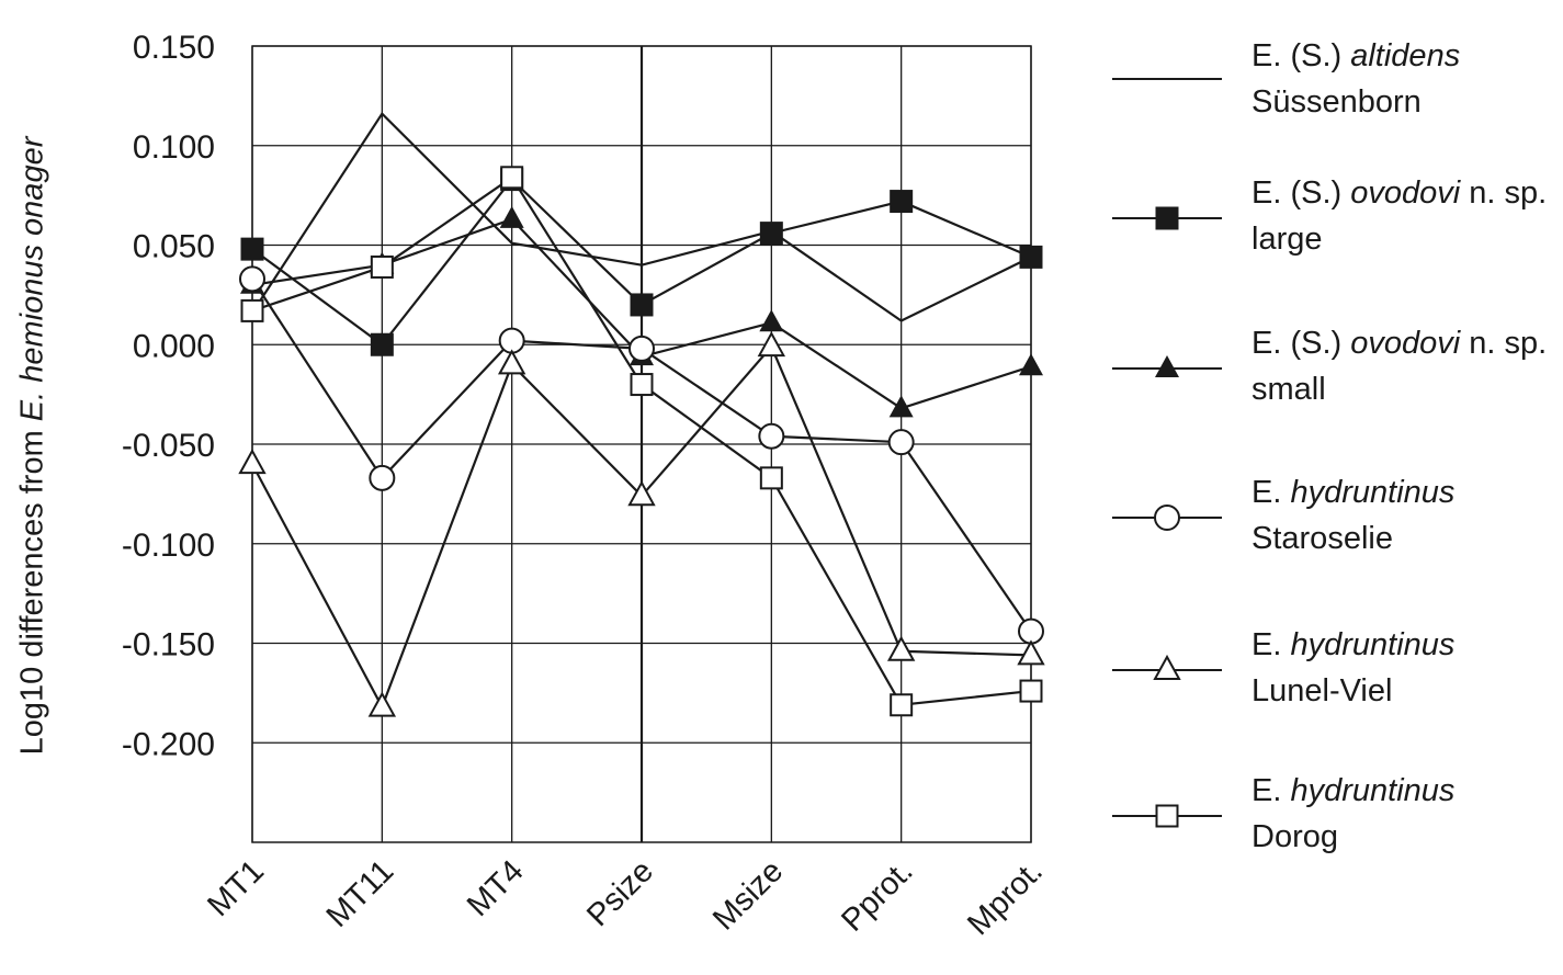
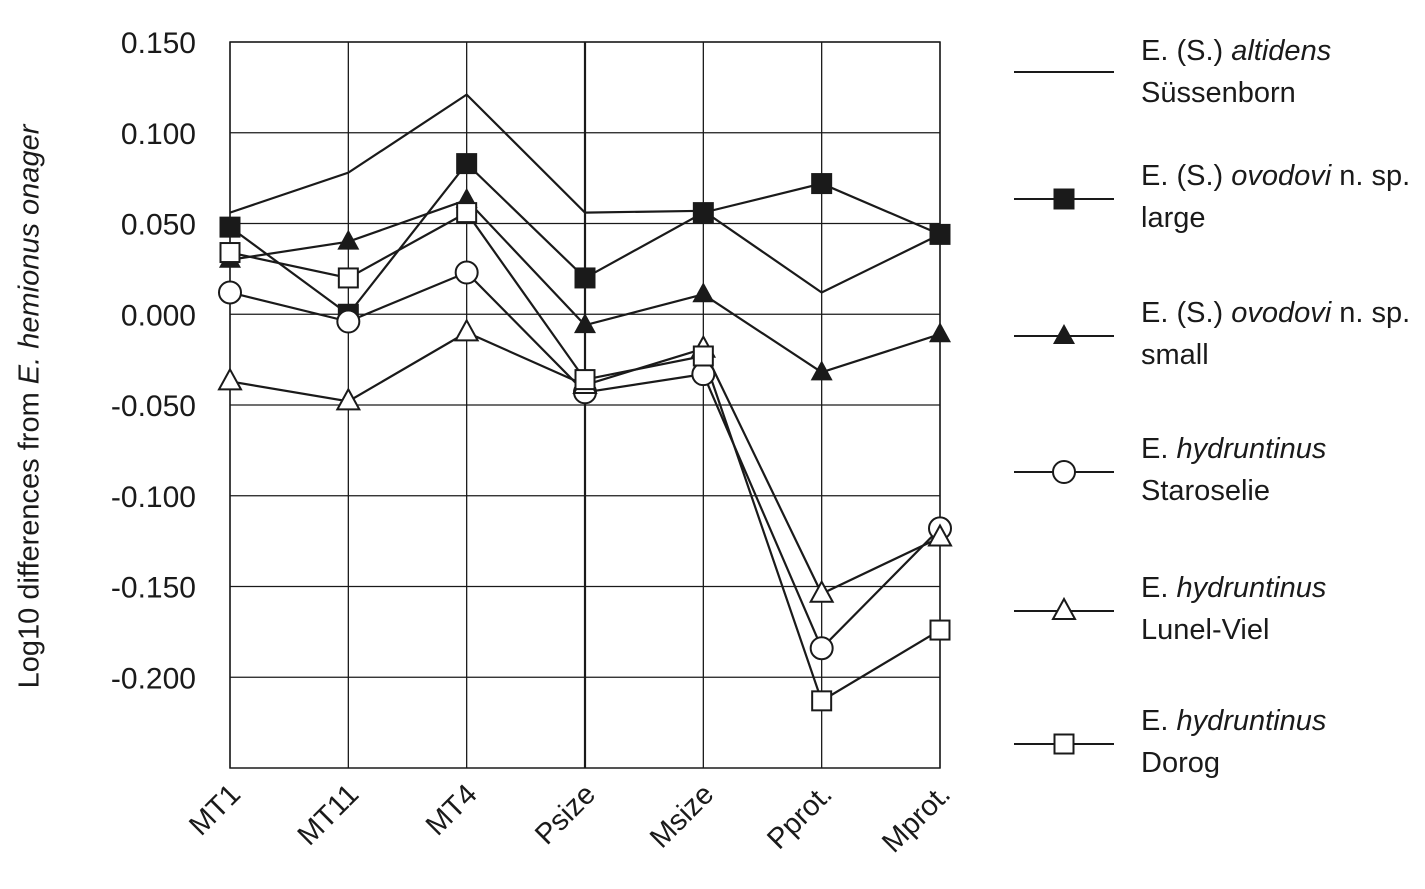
E. (S.) altidens Süssenborn/MT1: 0.016 -> 0.056
E. hydruntinus Staroselie/MT1: 0.033 -> 0.012
E. hydruntinus Lunel-Viel/MT1: -0.060 -> -0.037
E. hydruntinus Dorog/MT1: 0.017 -> 0.034
E. (S.) altidens Süssenborn/MT11: 0.116 -> 0.078
E. hydruntinus Staroselie/MT11: -0.067 -> -0.004
E. hydruntinus Lunel-Viel/MT11: -0.182 -> -0.048
E. hydruntinus Dorog/MT11: 0.039 -> 0.020
E. (S.) altidens Süssenborn/MT4: 0.051 -> 0.121
E. hydruntinus Staroselie/MT4: 0.002 -> 0.023
E. hydruntinus Dorog/MT4: 0.084 -> 0.056
E. (S.) altidens Süssenborn/Psize: 0.040 -> 0.056
E. hydruntinus Staroselie/Psize: -0.002 -> -0.043
E. hydruntinus Lunel-Viel/Psize: -0.076 -> -0.039
E. hydruntinus Dorog/Psize: -0.020 -> -0.036
E. hydruntinus Staroselie/Msize: -0.046 -> -0.033
E. hydruntinus Lunel-Viel/Msize: -0.001 -> -0.019
E. hydruntinus Dorog/Msize: -0.067 -> -0.023
E. hydruntinus Staroselie/Pprot.: -0.049 -> -0.184
E. hydruntinus Dorog/Pprot.: -0.181 -> -0.213
E. hydruntinus Staroselie/Mprot.: -0.144 -> -0.118
E. hydruntinus Lunel-Viel/Mprot.: -0.156 -> -0.123
